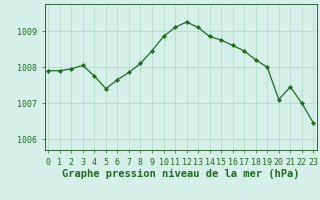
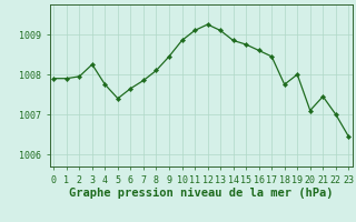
3: 1008.05 -> 1008.25
18: 1008.20 -> 1007.75
